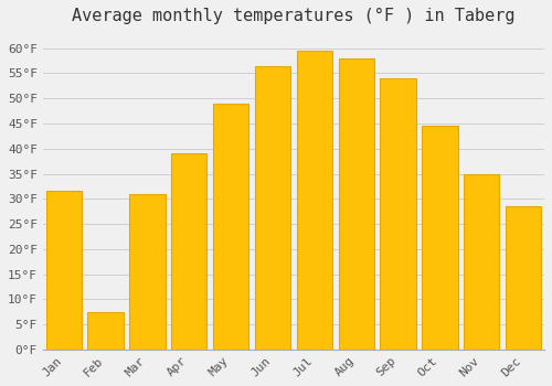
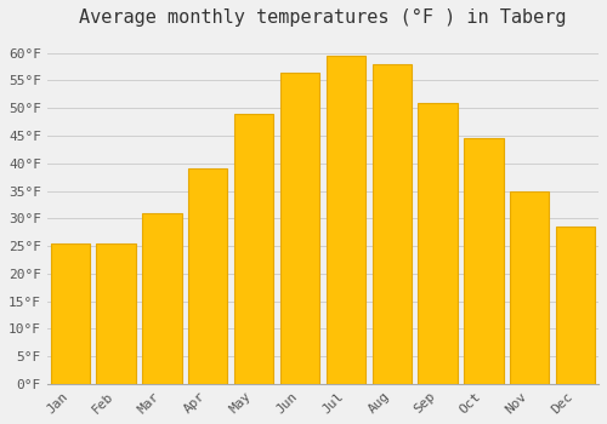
Jan: 31.5°F -> 25.5°F
Feb: 7.5°F -> 25.5°F
Sep: 54.0°F -> 51.0°F
